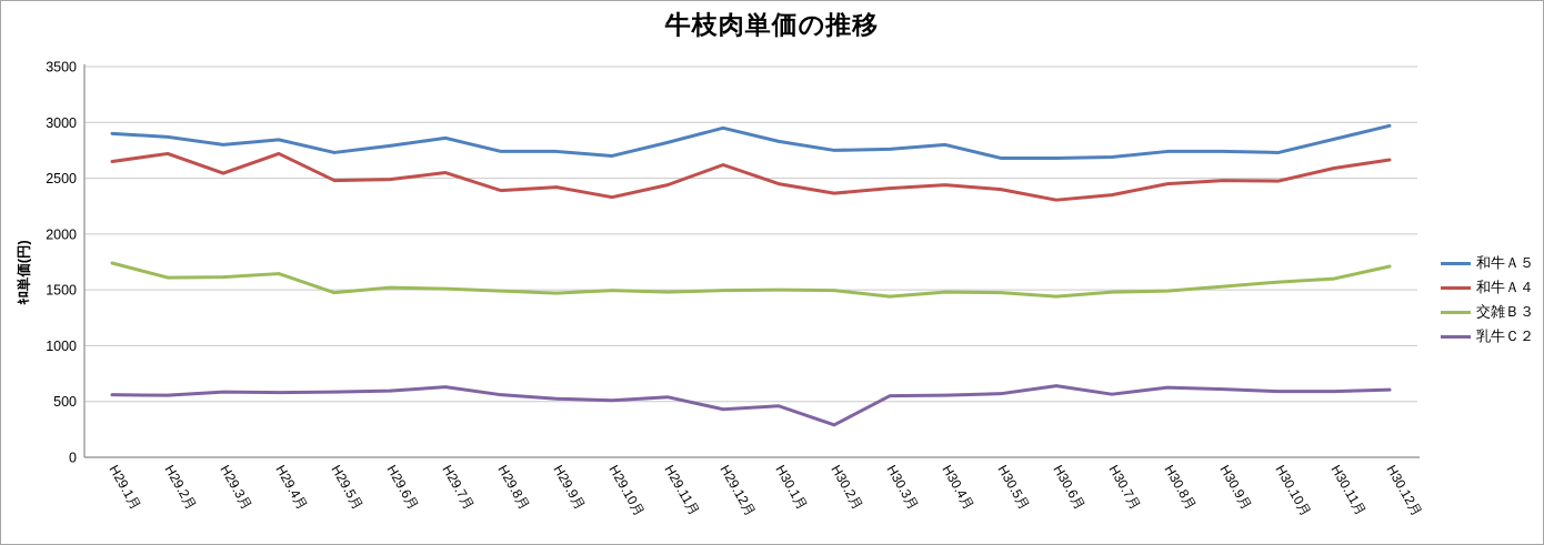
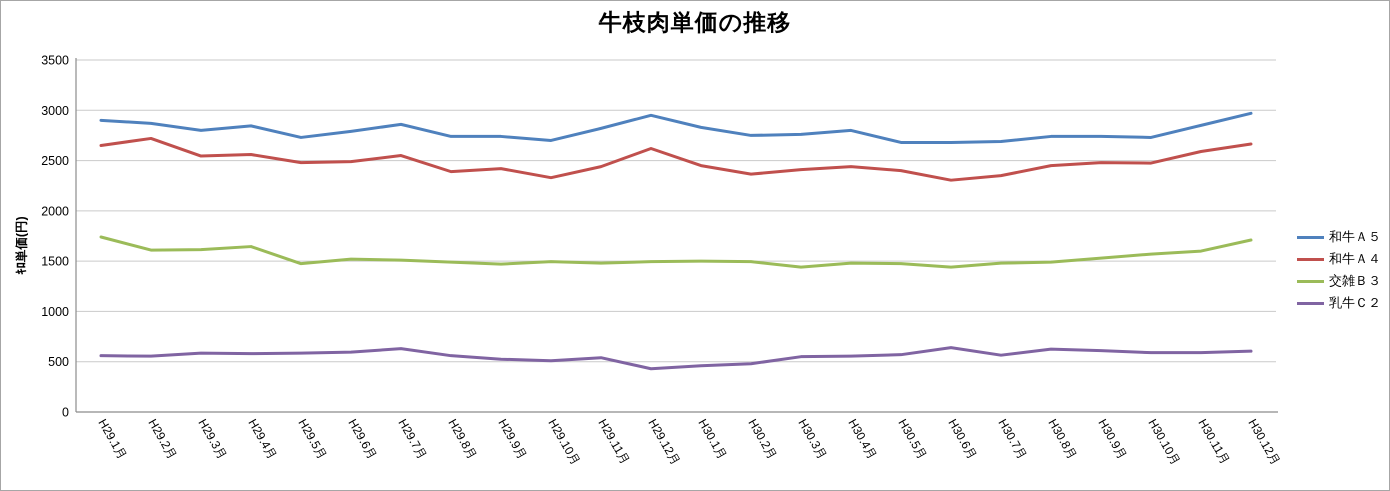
和牛Ａ４/H29.4月: 2720 -> 2560
乳牛Ｃ２/H30.2月: 290 -> 480
